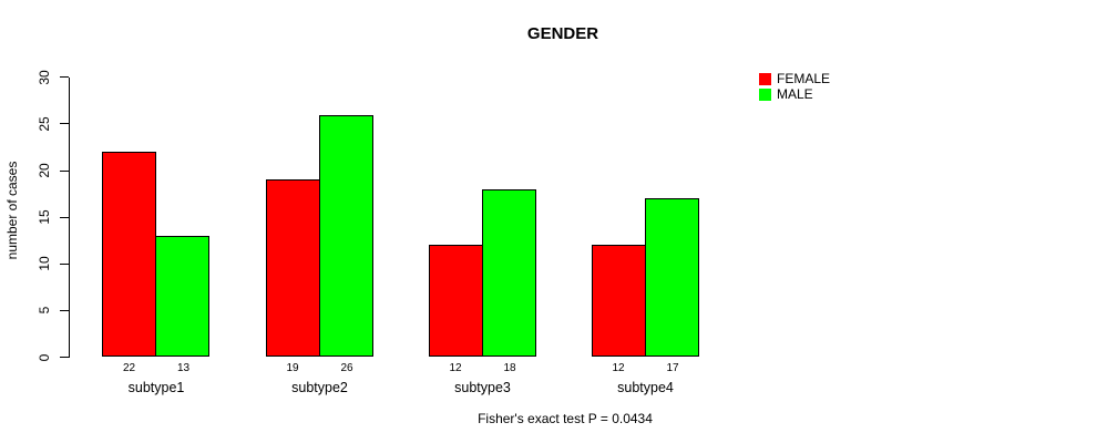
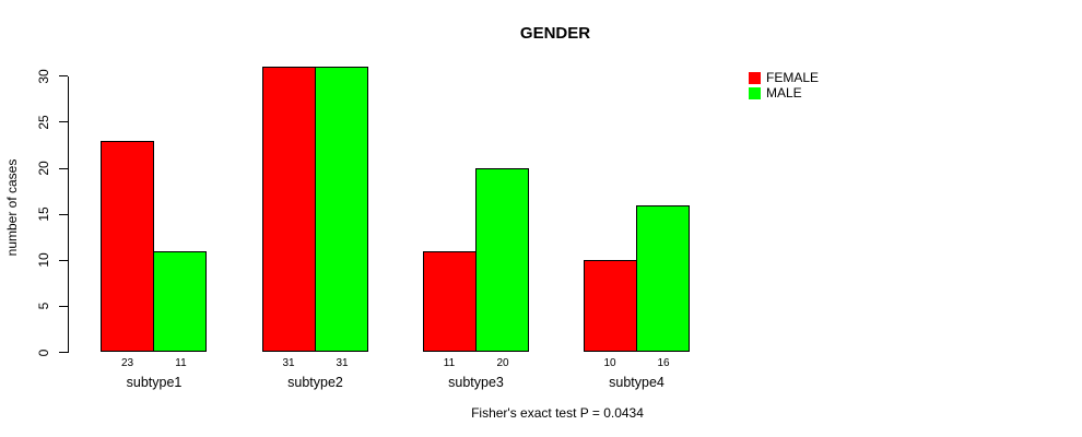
FEMALE/subtype1: 22 -> 23
MALE/subtype1: 13 -> 11
FEMALE/subtype2: 19 -> 31
MALE/subtype2: 26 -> 31
FEMALE/subtype3: 12 -> 11
MALE/subtype3: 18 -> 20
FEMALE/subtype4: 12 -> 10
MALE/subtype4: 17 -> 16
